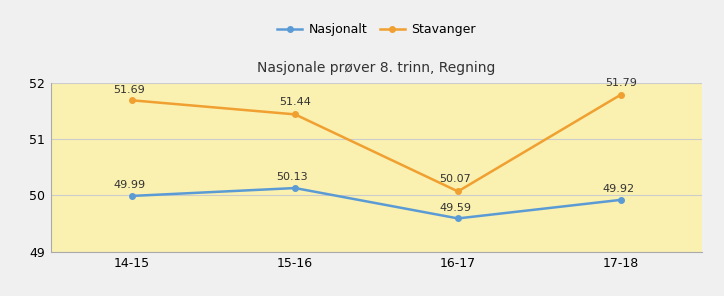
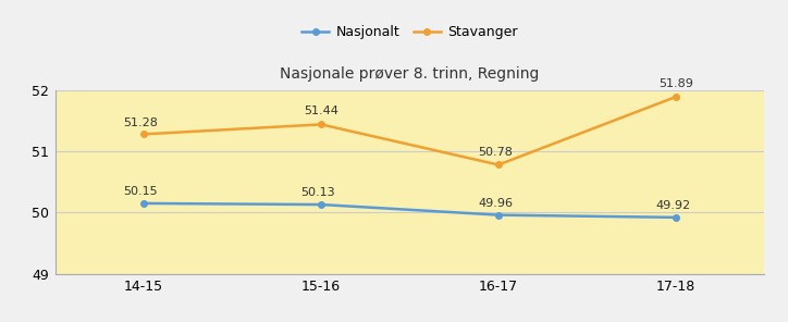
Nasjonalt/14-15: 49.99 -> 50.15
Stavanger/14-15: 51.69 -> 51.28
Nasjonalt/16-17: 49.59 -> 49.96
Stavanger/16-17: 50.07 -> 50.78
Stavanger/17-18: 51.79 -> 51.89
